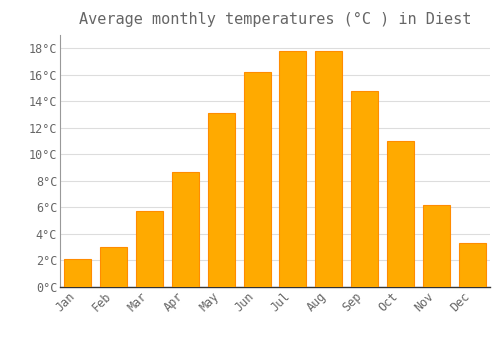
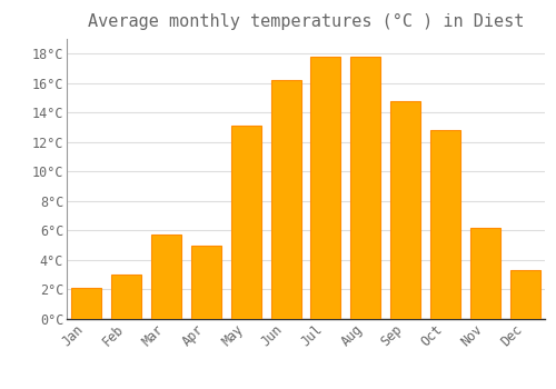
Apr: 8.7°C -> 5.0°C
Oct: 11.0°C -> 12.8°C
